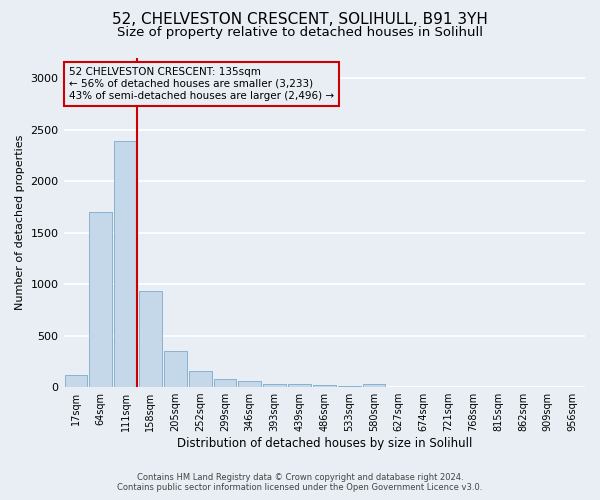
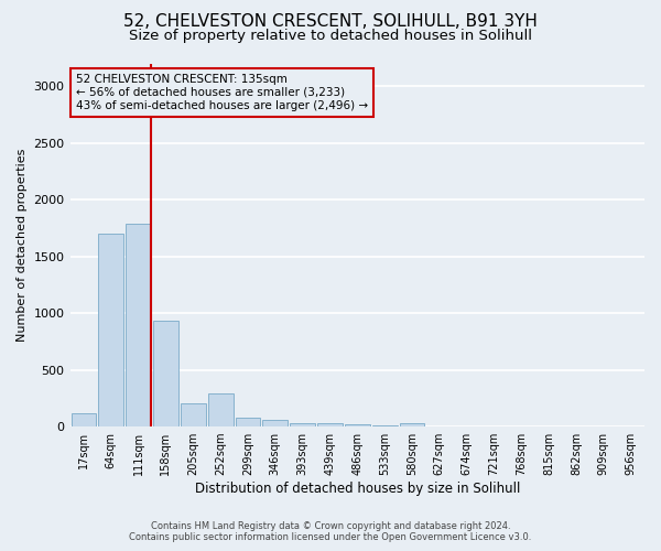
111sqm: 2380 -> 1790
205sqm: 350 -> 200
252sqm: 160 -> 290
